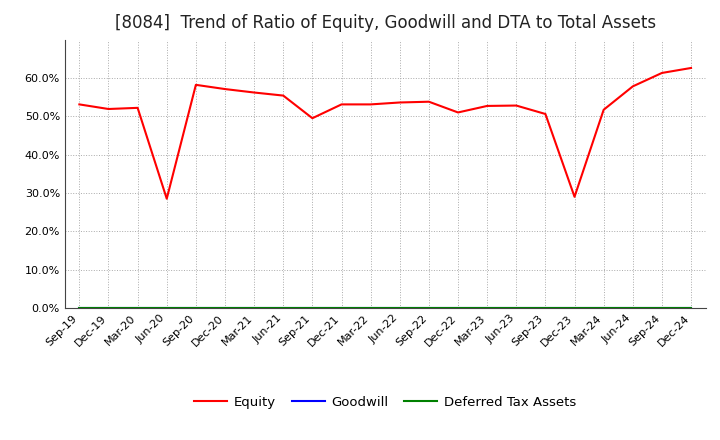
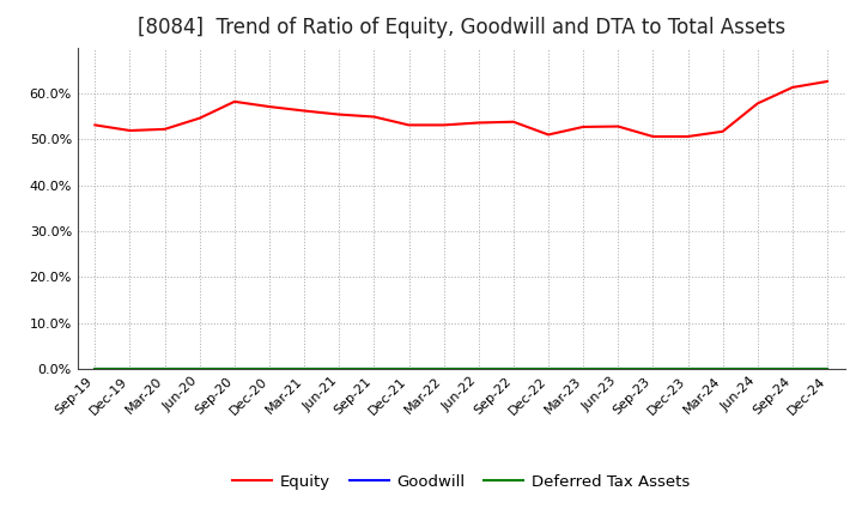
Equity/Jun-20: 28.5% -> 54.6%
Equity/Sep-21: 49.5% -> 54.9%
Equity/Dec-23: 29.0% -> 50.6%
